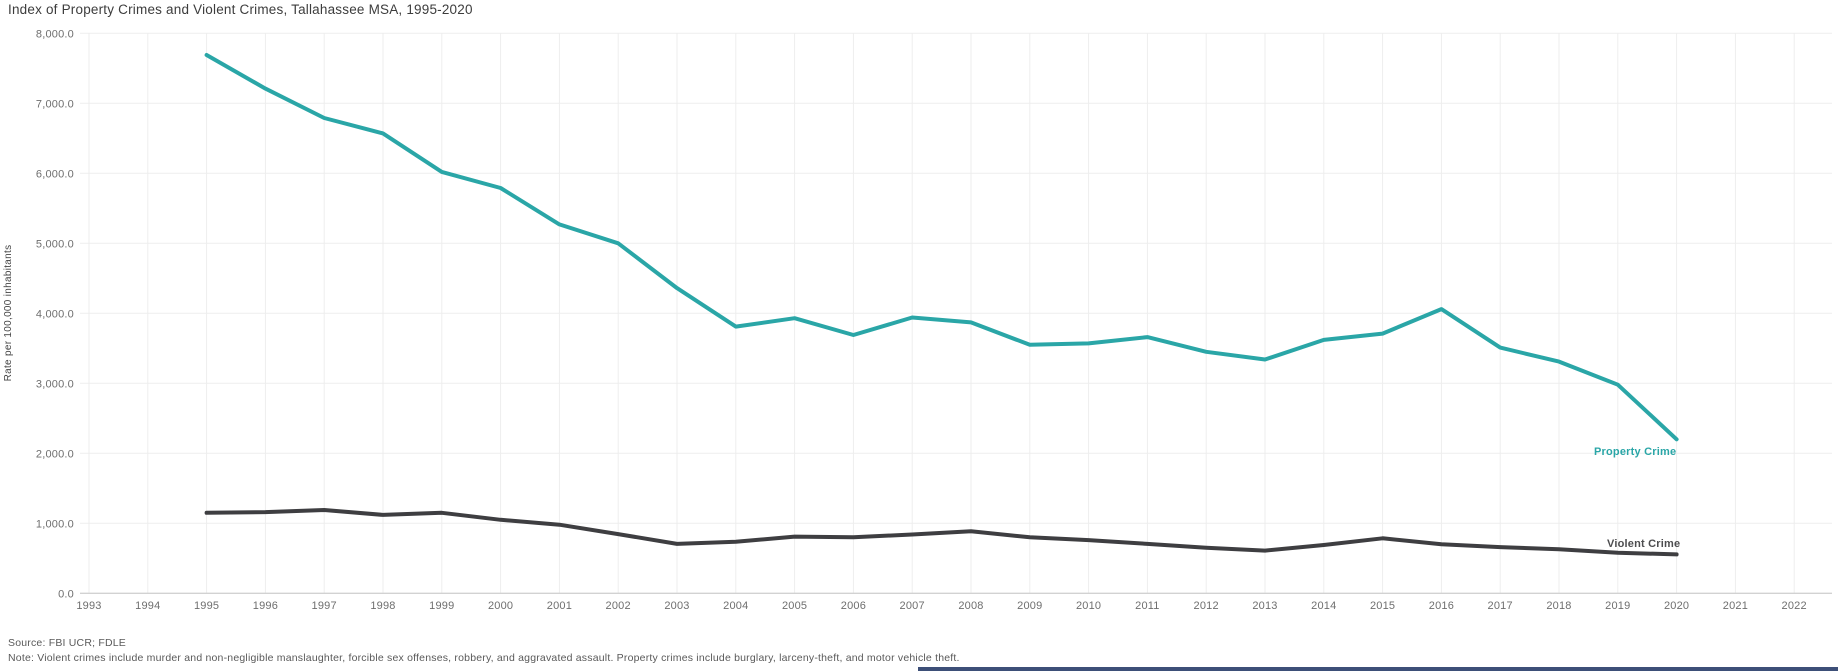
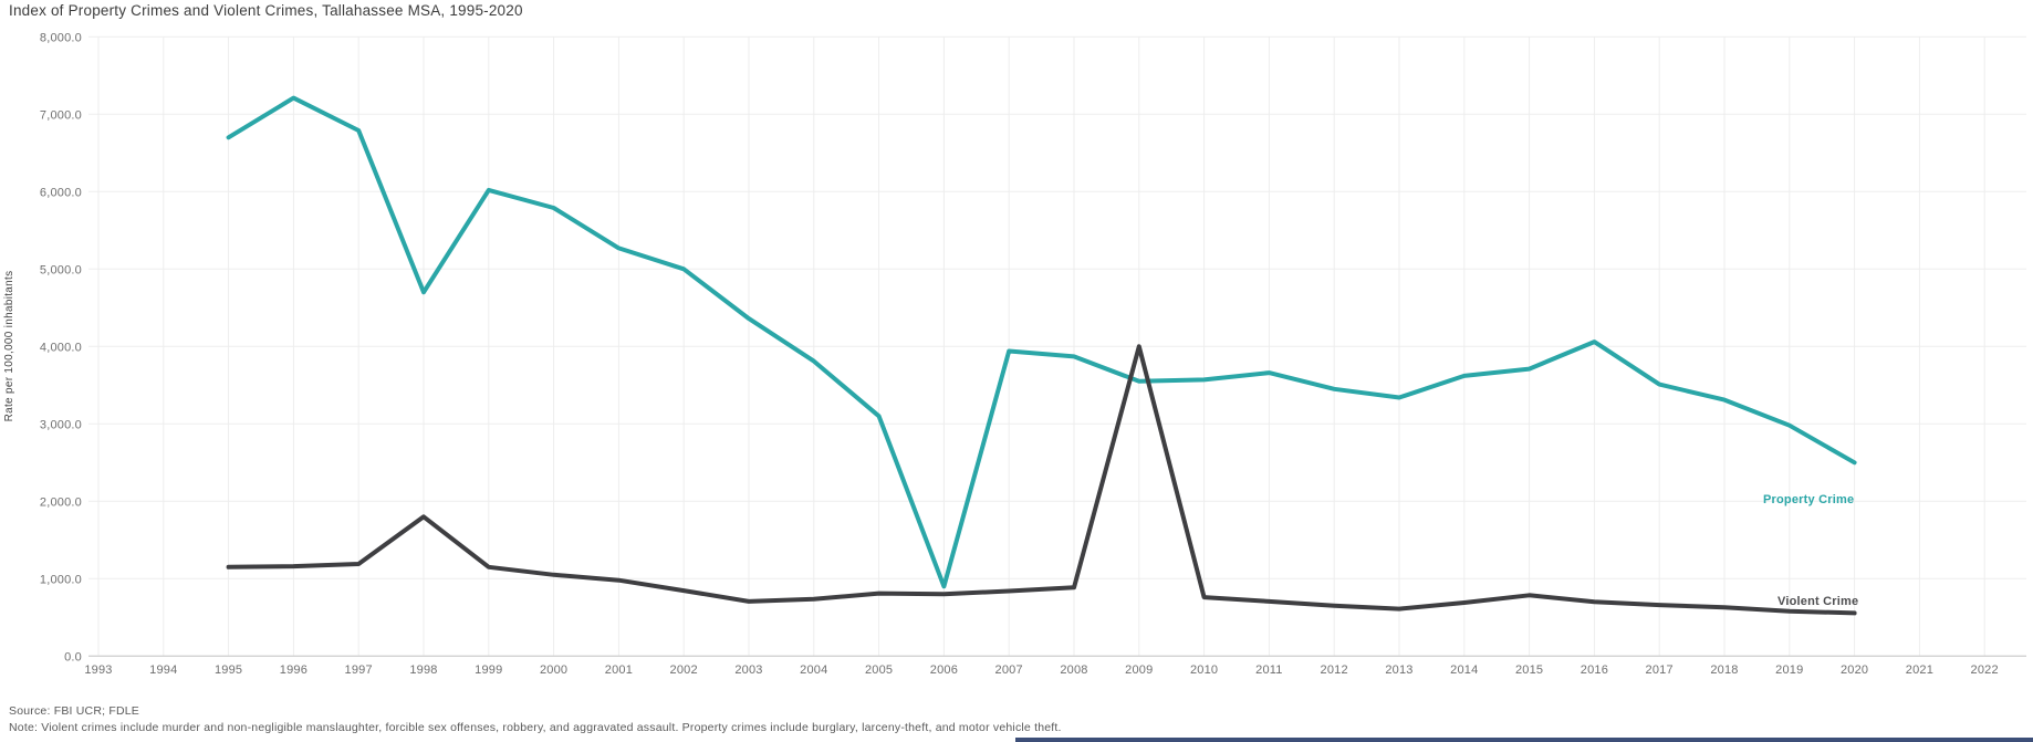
Property Crime/1995: 7700 -> 6700
Property Crime/1998: 6600 -> 4700
Violent Crime/1998: 1100 -> 1800
Property Crime/2005: 3900 -> 3100
Property Crime/2006: 3700 -> 900
Violent Crime/2009: 800 -> 4000
Property Crime/2020: 2200 -> 2500
